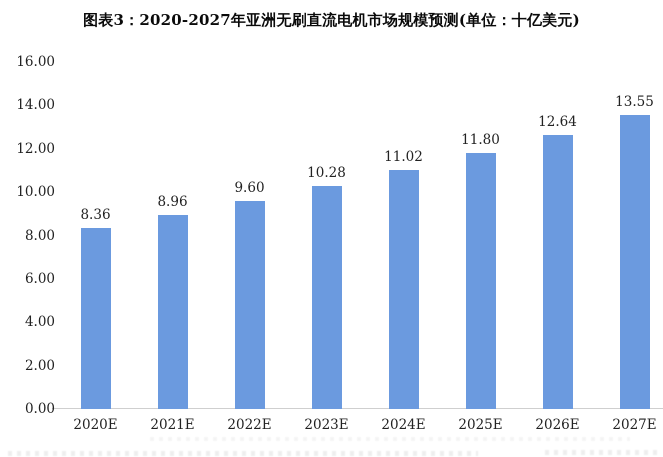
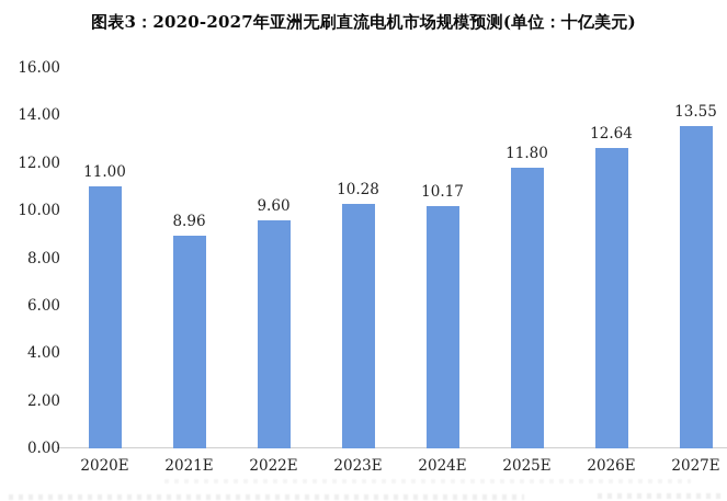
2020E: 8.36 -> 11.00
2024E: 11.02 -> 10.17
